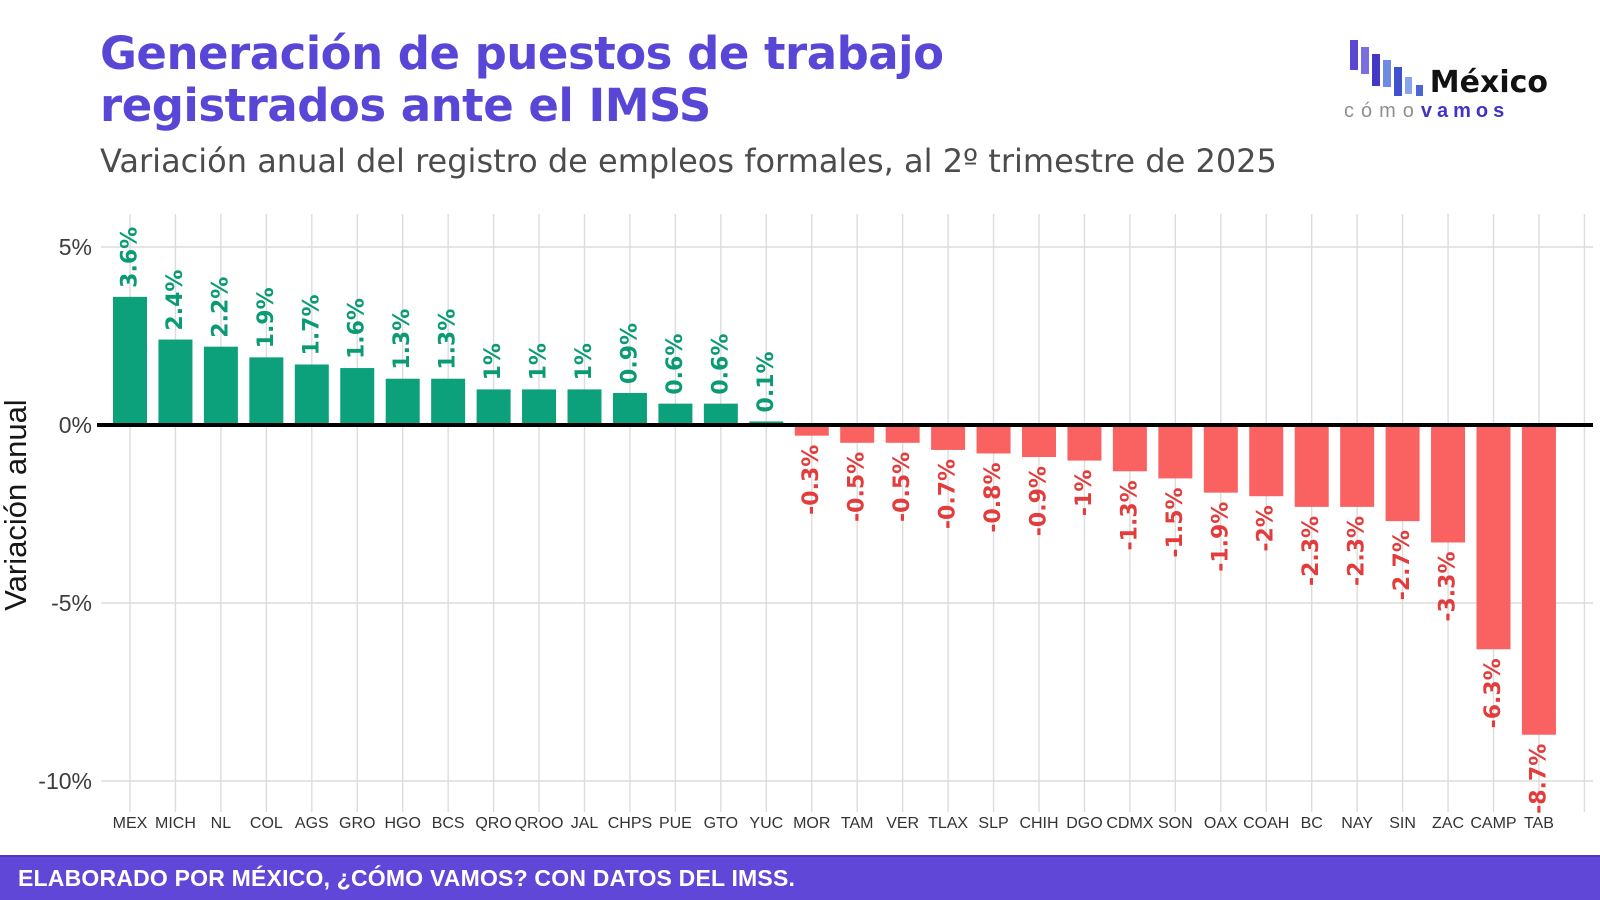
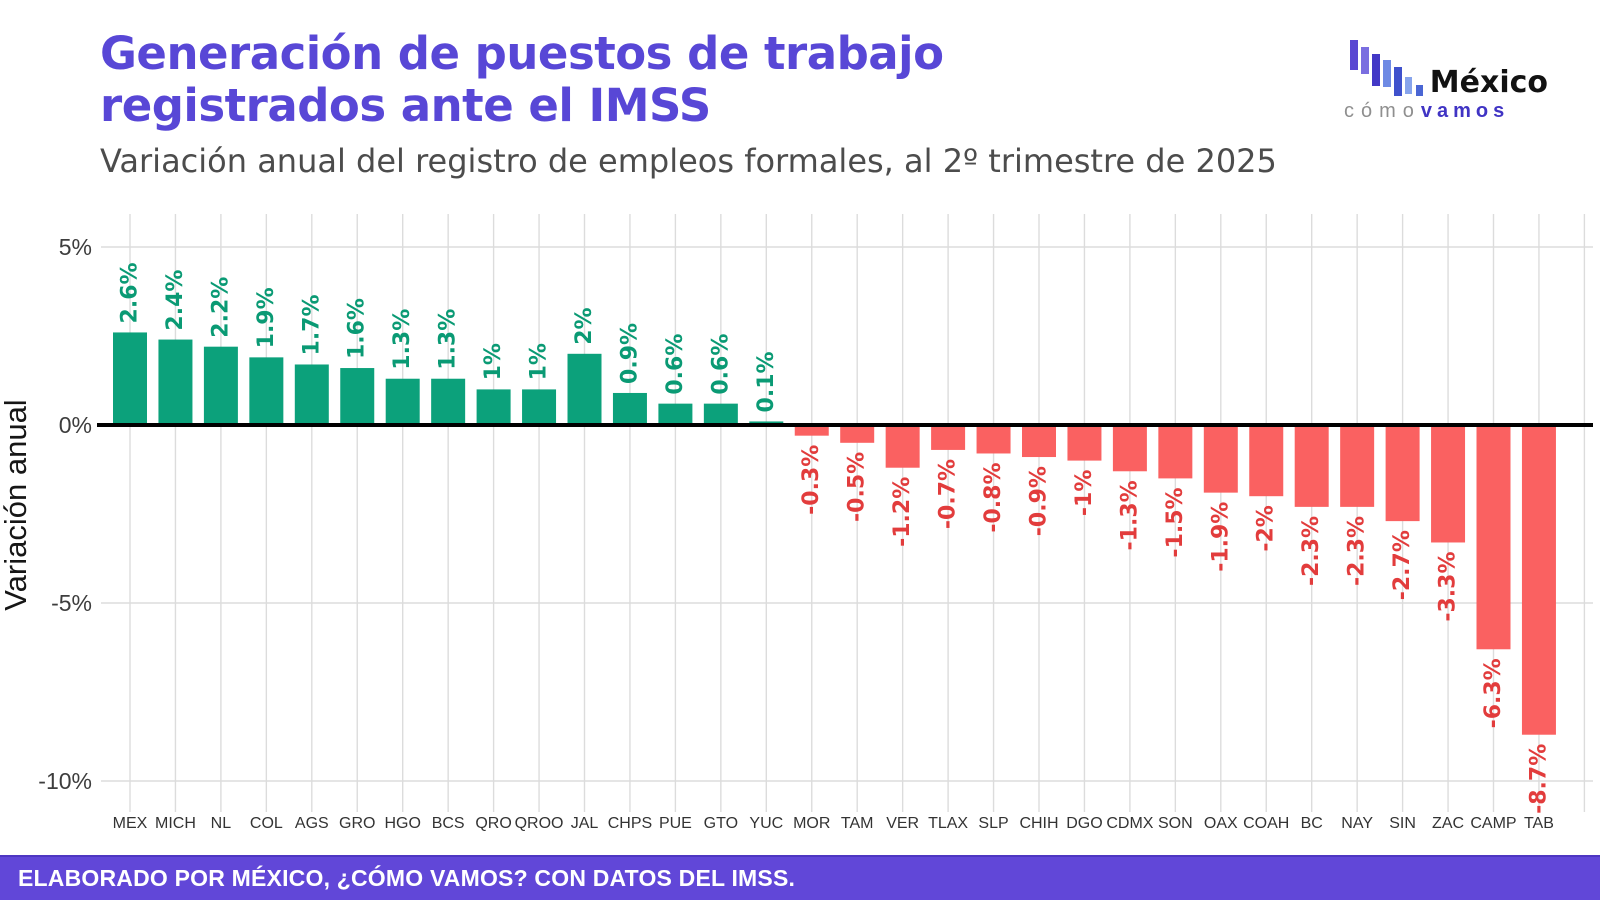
MEX: 3.6% -> 2.6%
JAL: 1% -> 2%
VER: -0.5% -> -1.2%
